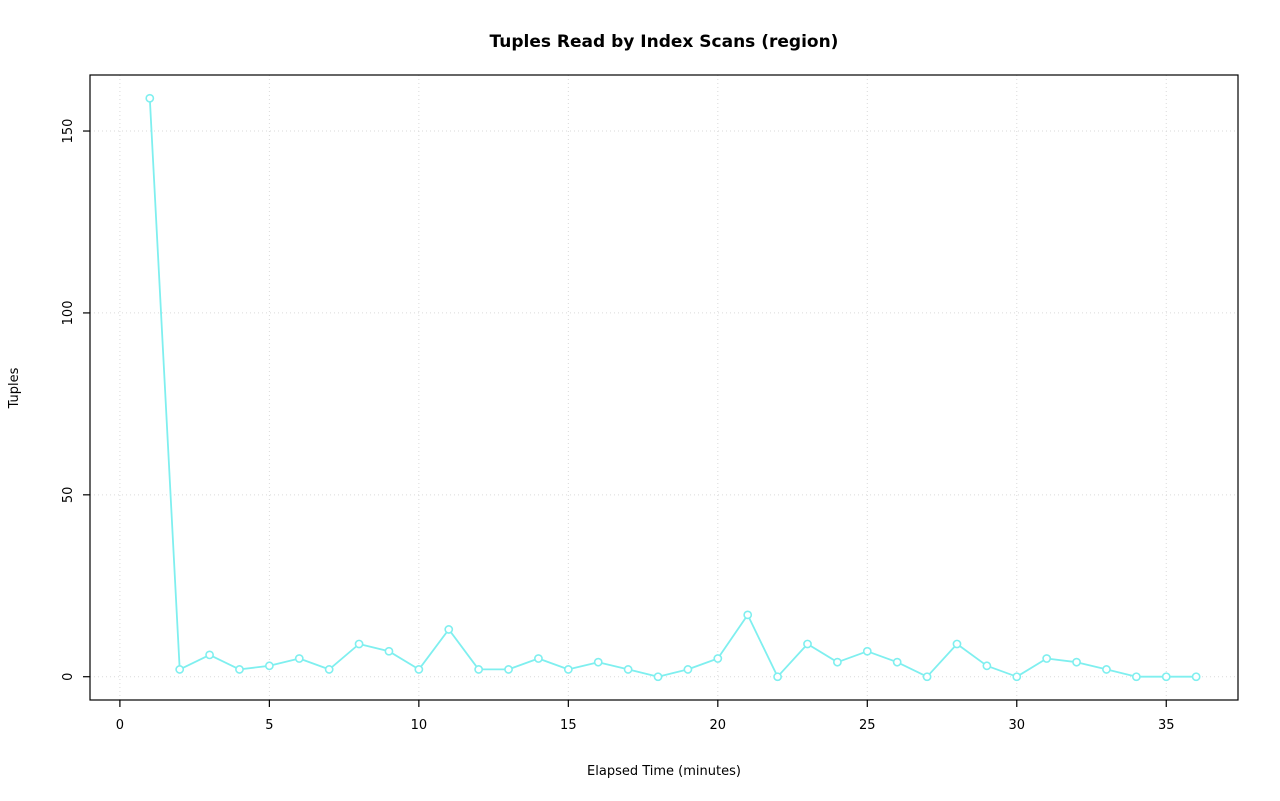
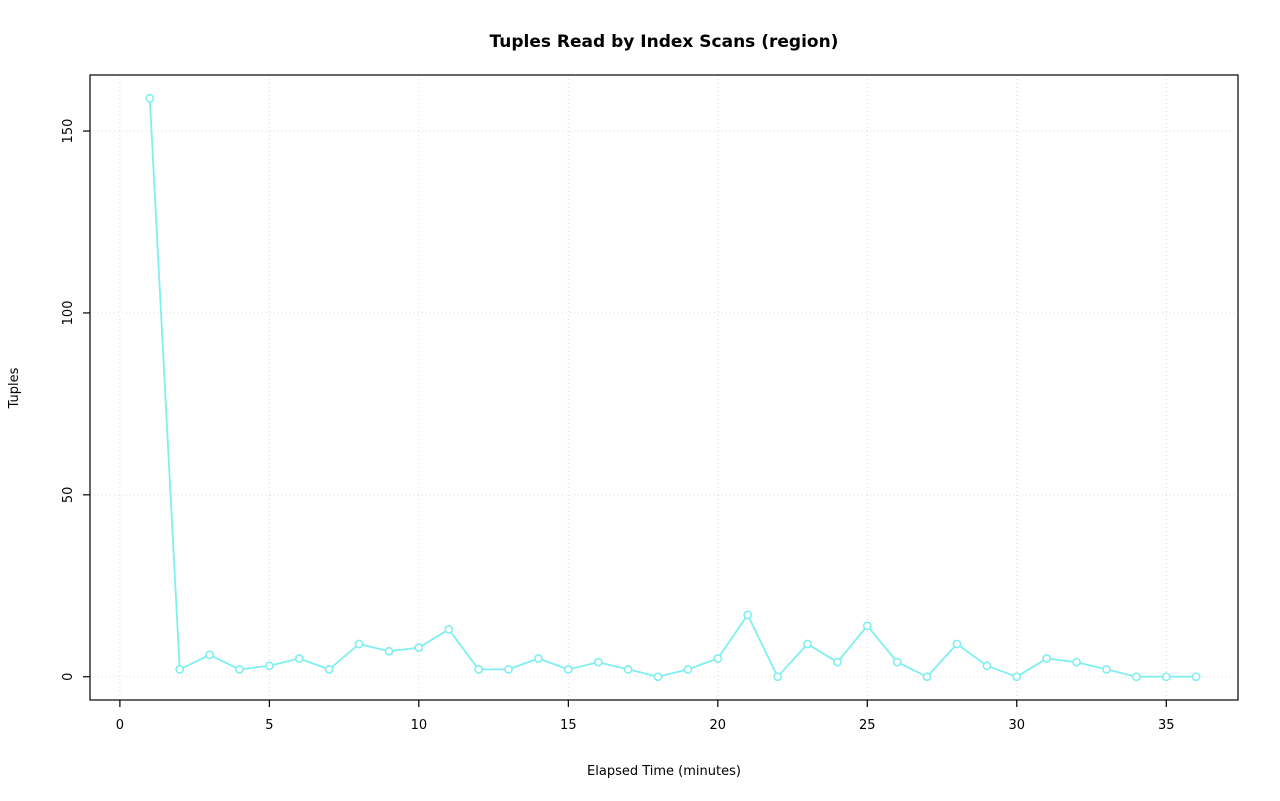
10: 2 -> 8
25: 7 -> 14
